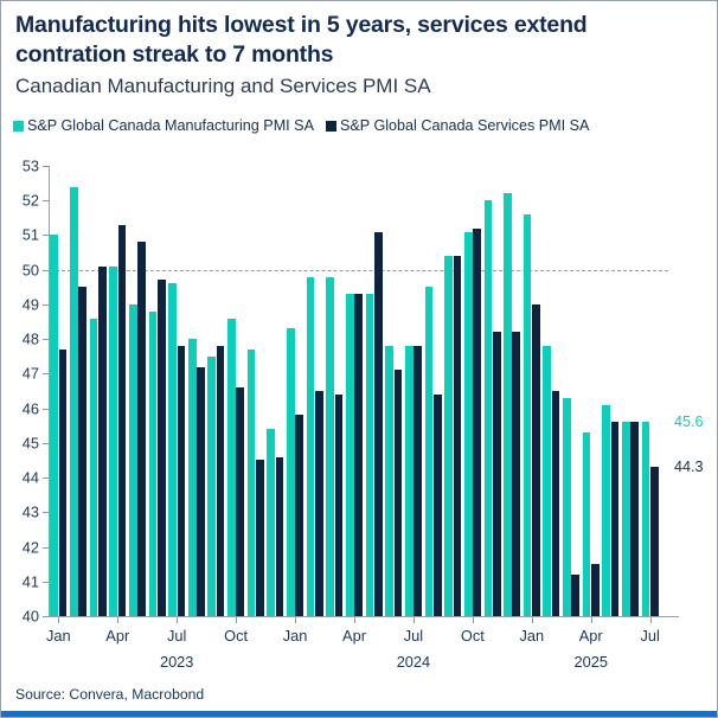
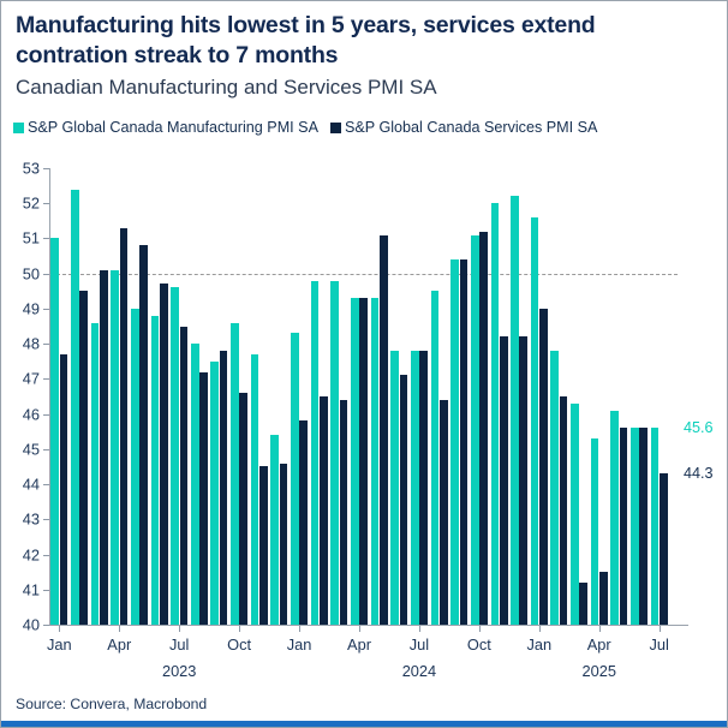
S&P Global Canada Services PMI SA/Jul 2023: 47.8 -> 48.5
